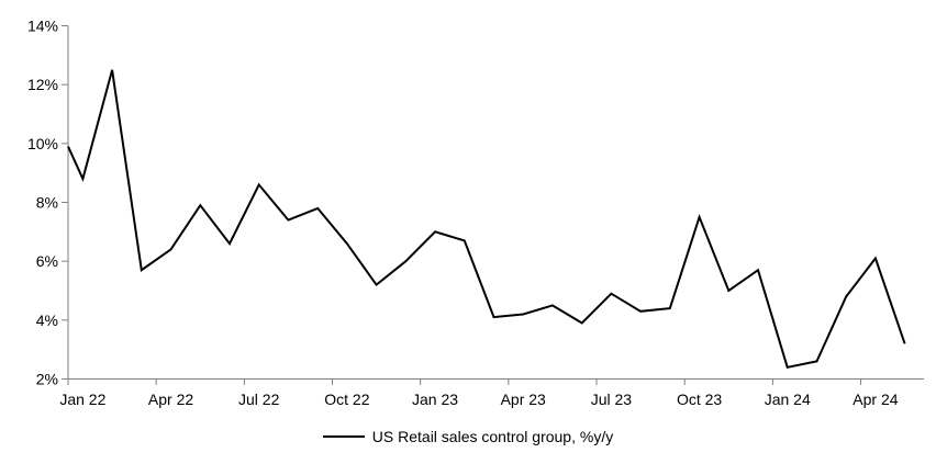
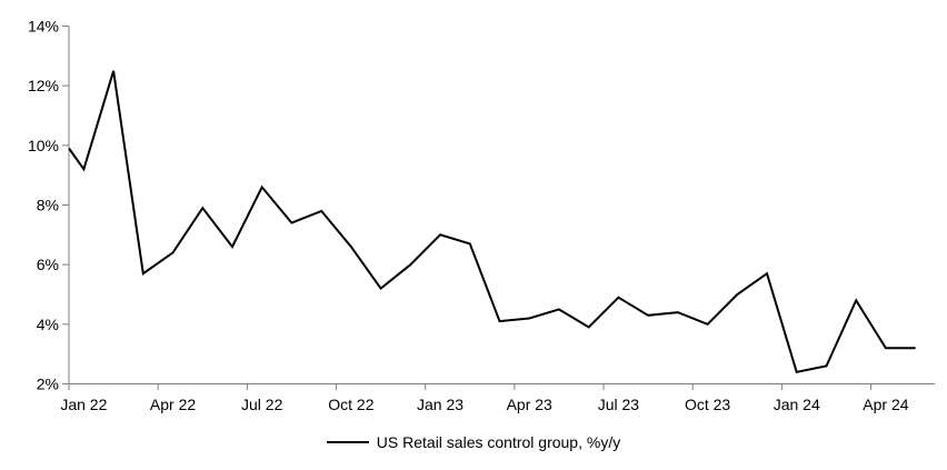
Jan 22: 8.8% -> 9.2%
Oct 23: 7.5% -> 4.0%
Apr 24: 6.1% -> 3.2%
